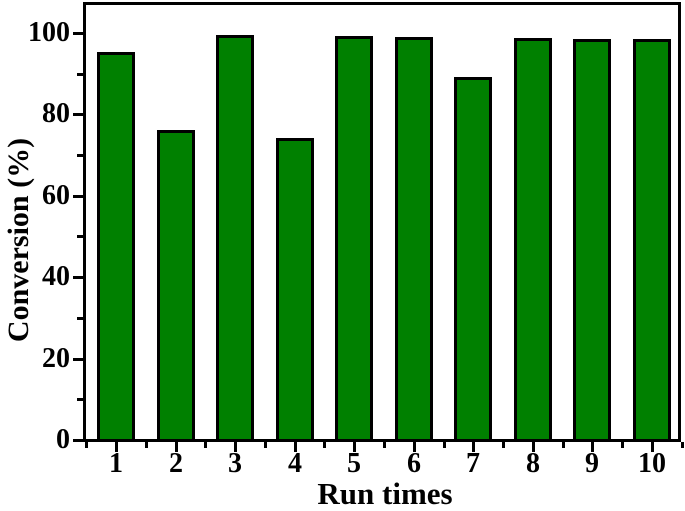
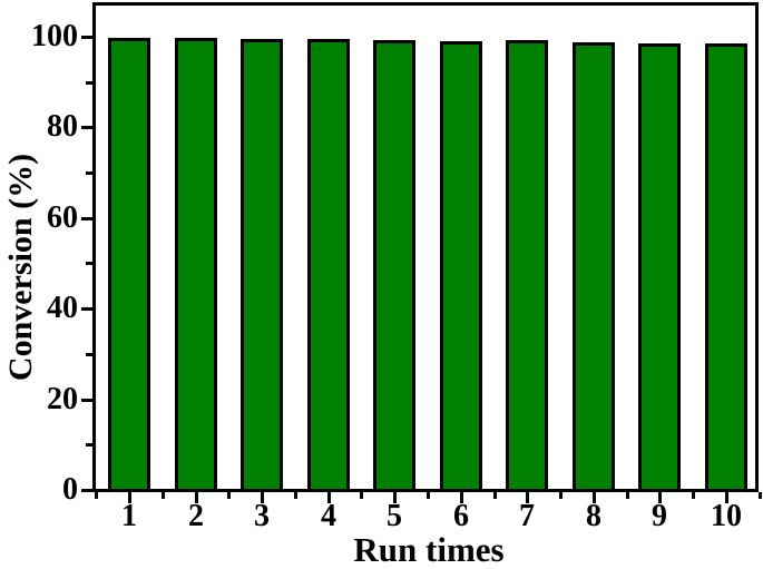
1: 95 -> 100
2: 76 -> 100
4: 74 -> 99
7: 89 -> 99
